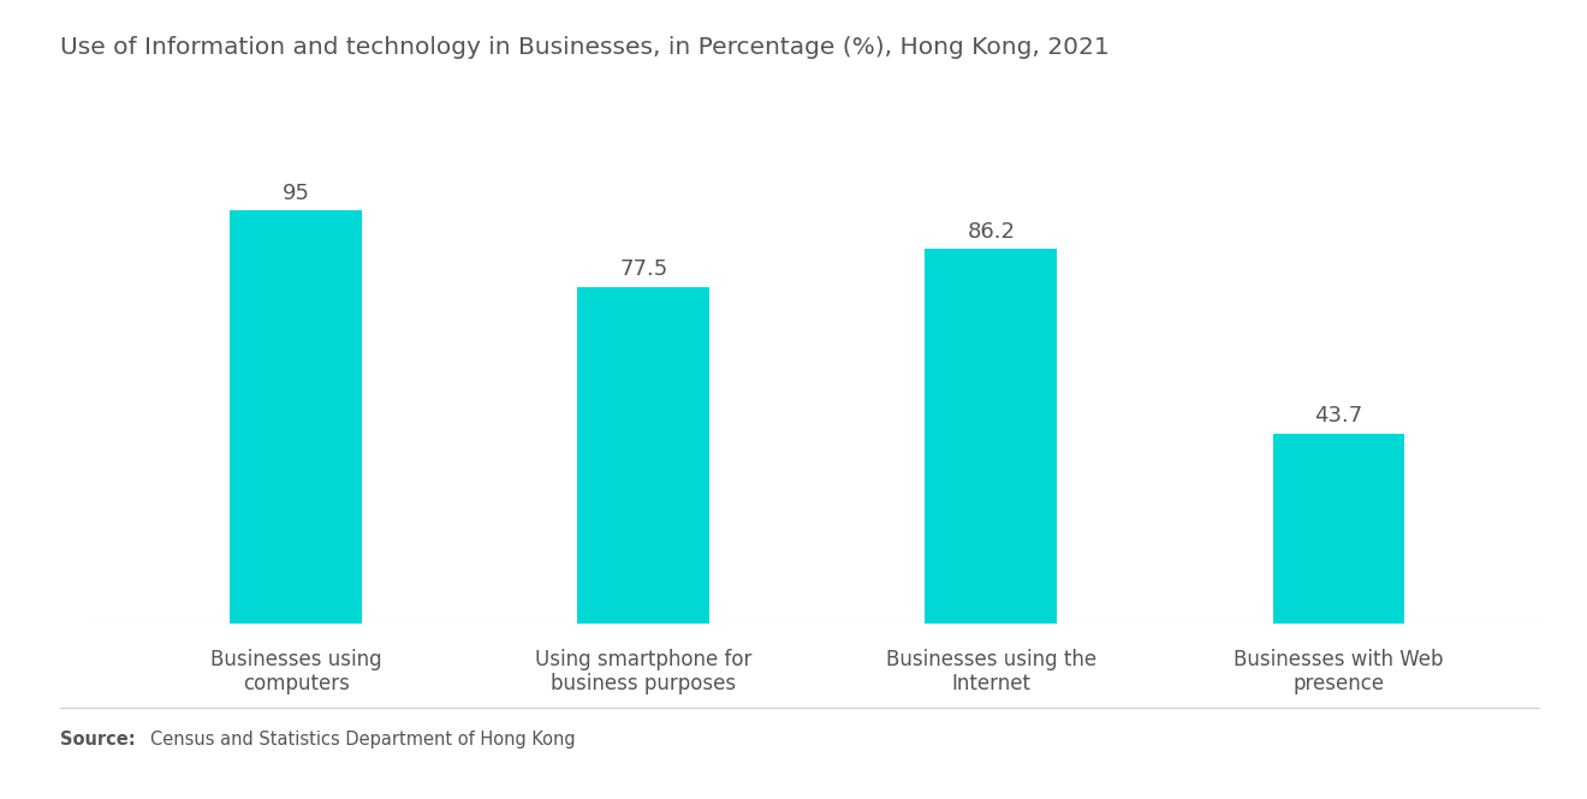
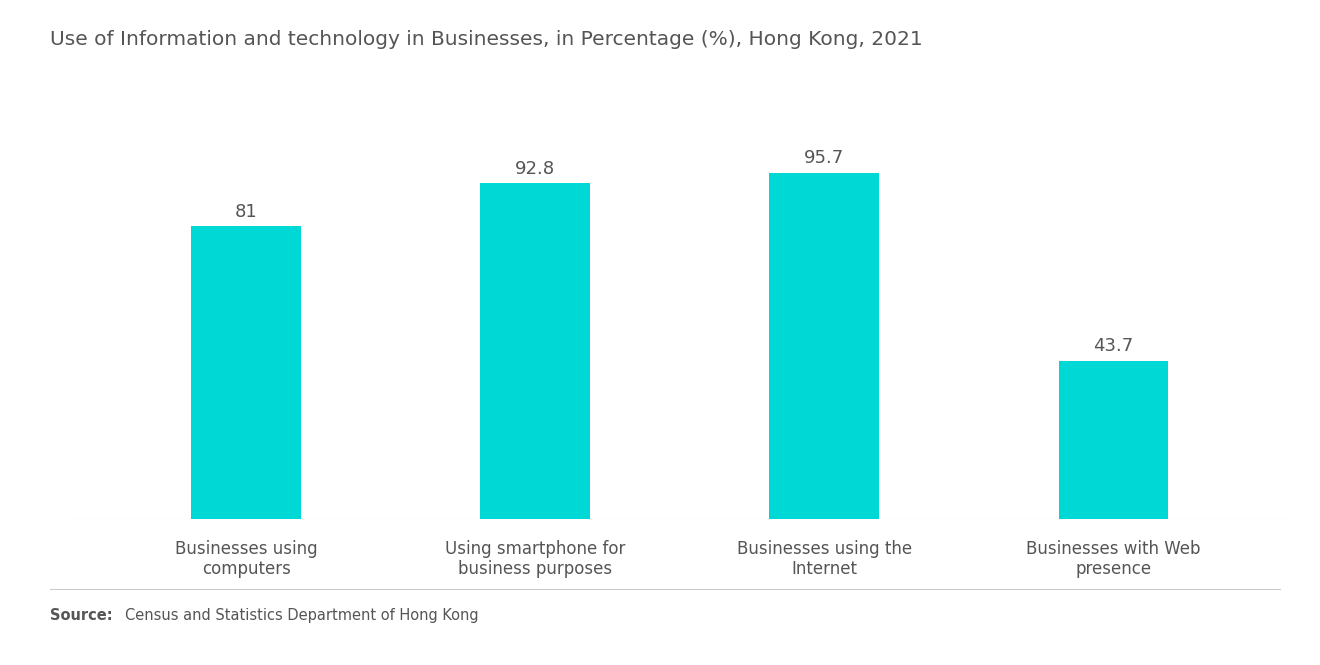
Businesses using computers: 95 -> 81
Using smartphone for business purposes: 77.5 -> 92.8
Businesses using the Internet: 86.2 -> 95.7
